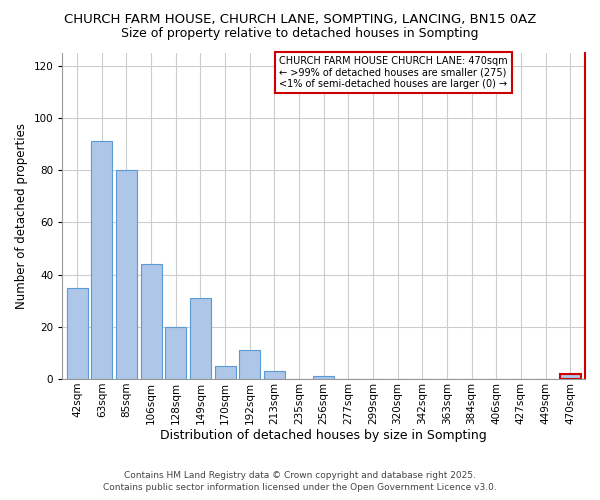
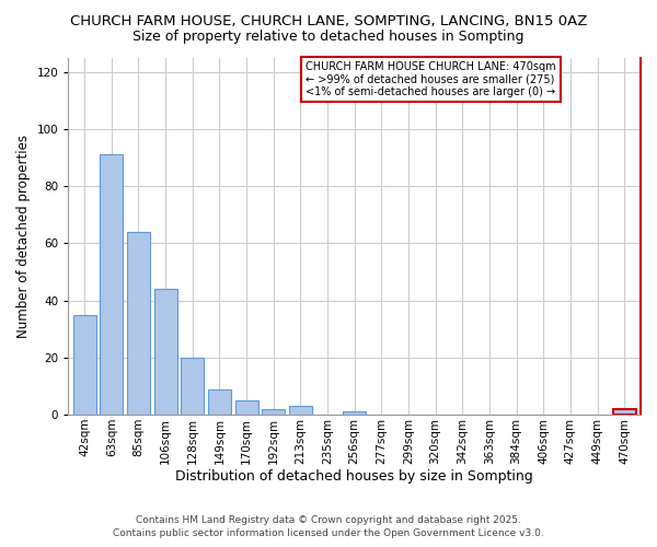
85sqm: 80 -> 64
149sqm: 31 -> 9
192sqm: 11 -> 2
